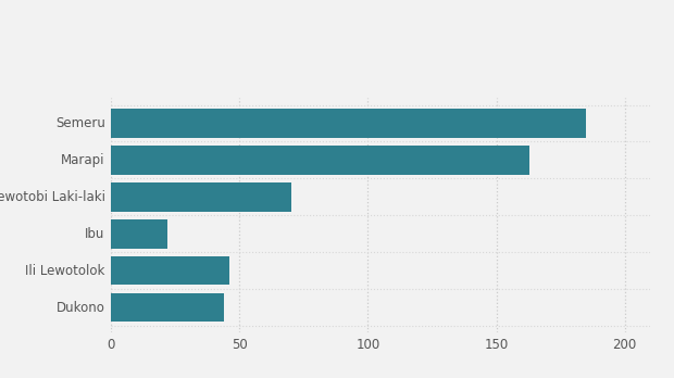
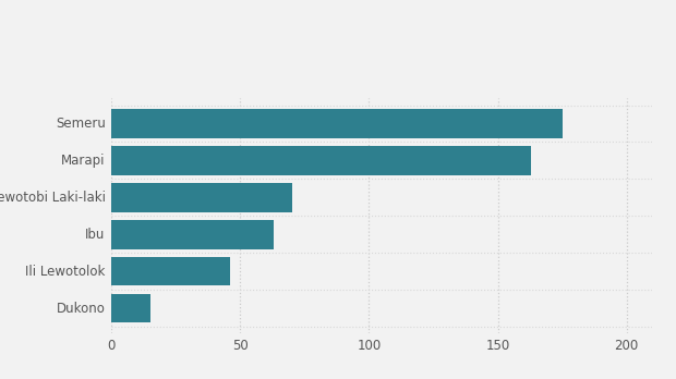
Semeru: 185 -> 175
Ibu: 22 -> 63
Dukono: 44 -> 15
